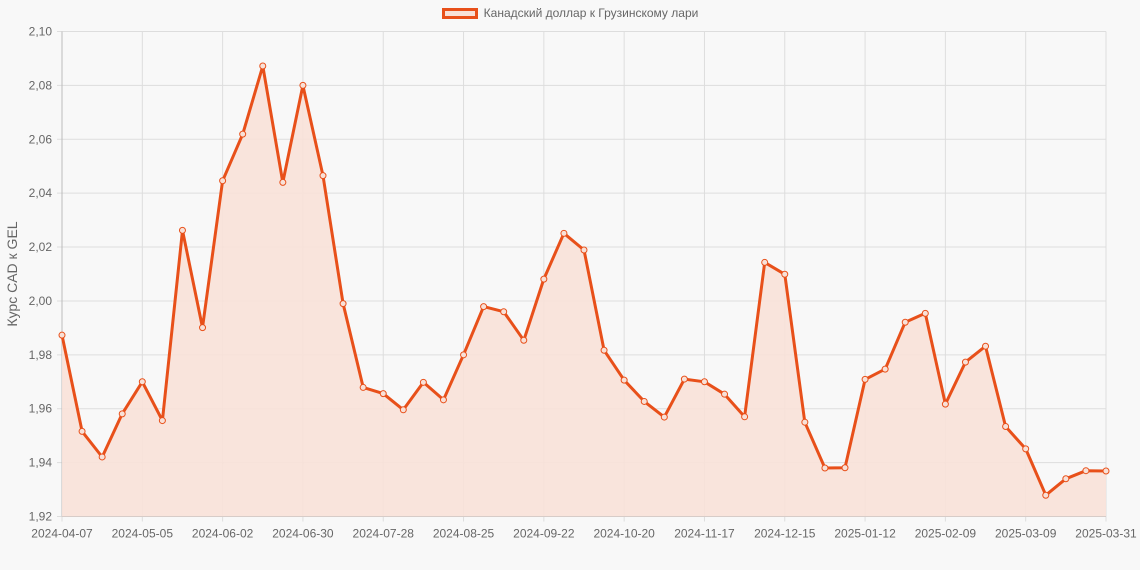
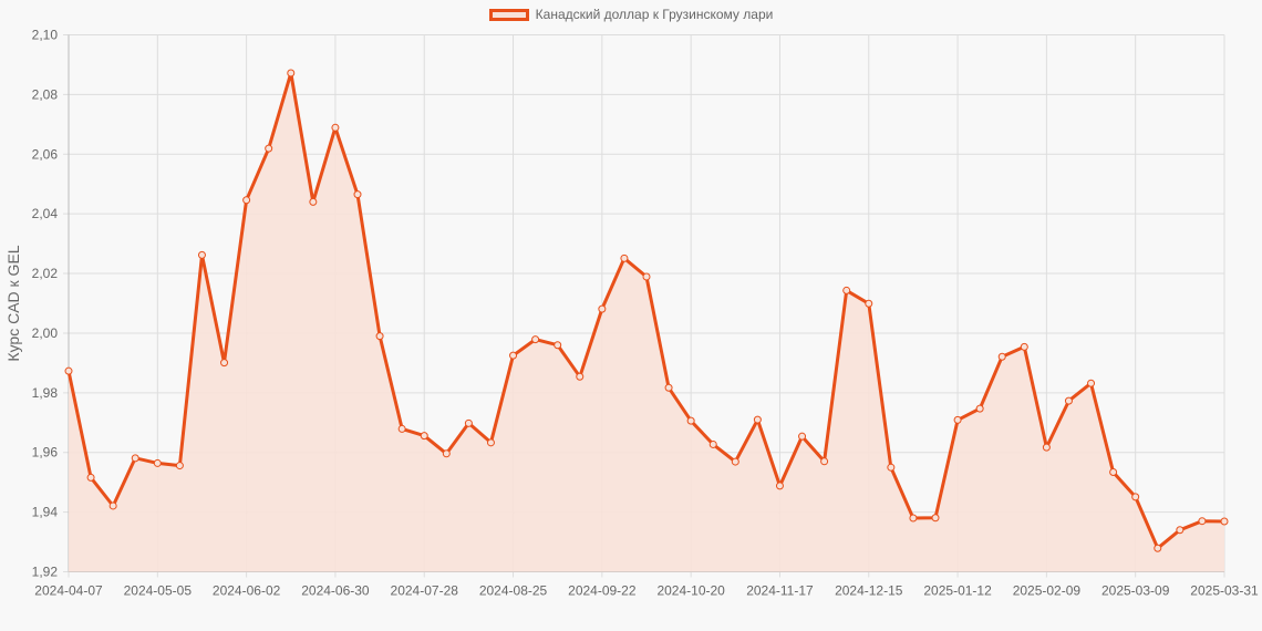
2024-05-05: 1,97 -> 1,96
2024-06-30: 2,08 -> 2,07
2024-08-25: 1,98 -> 1,99
2024-11-17: 1,97 -> 1,95
